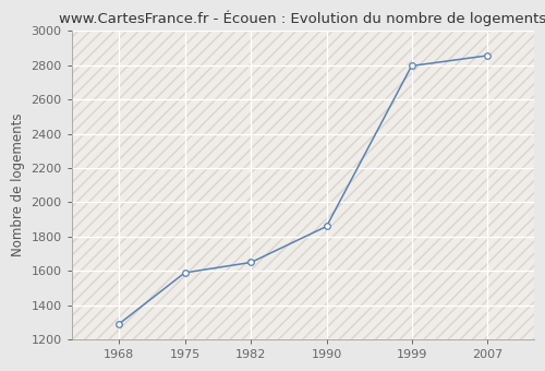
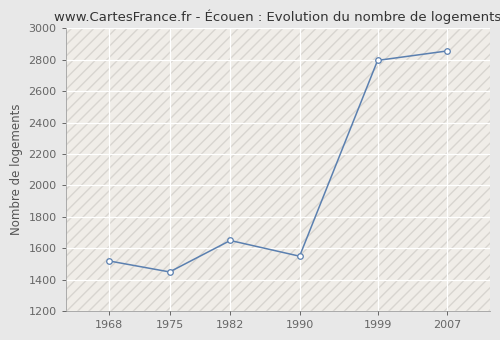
1968: 1290 -> 1520
1975: 1590 -> 1450
1990: 1860 -> 1550
